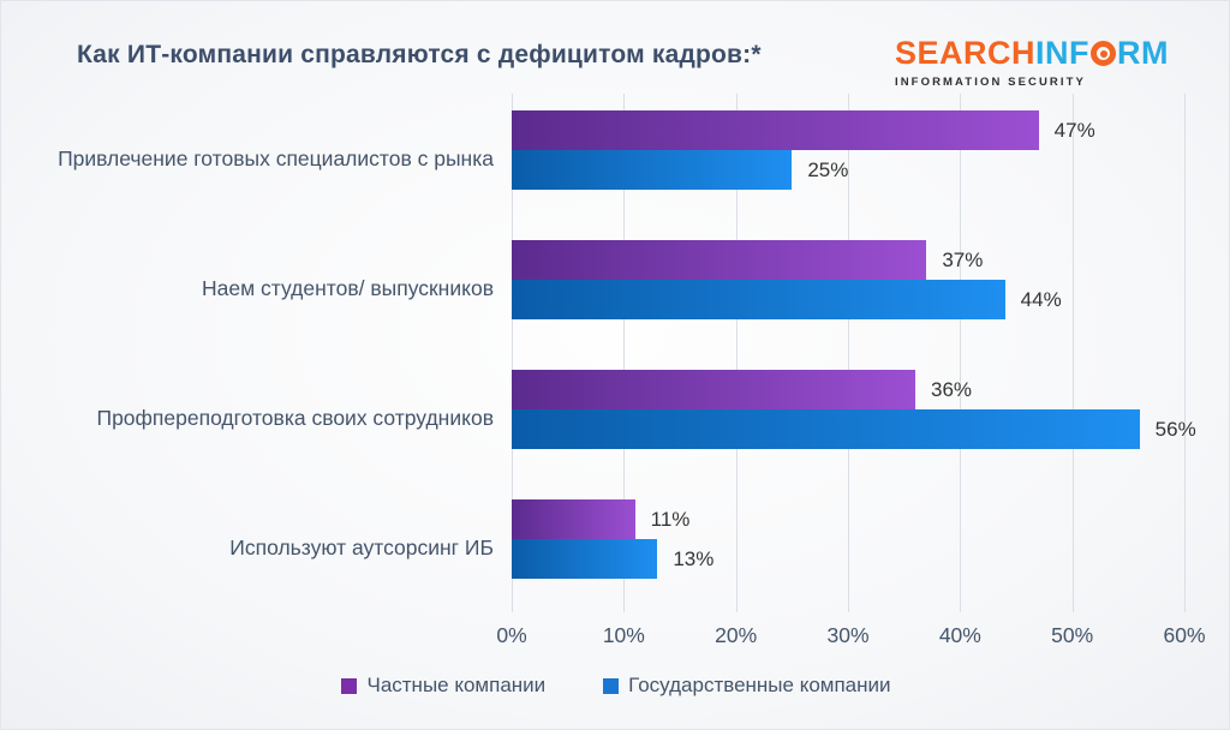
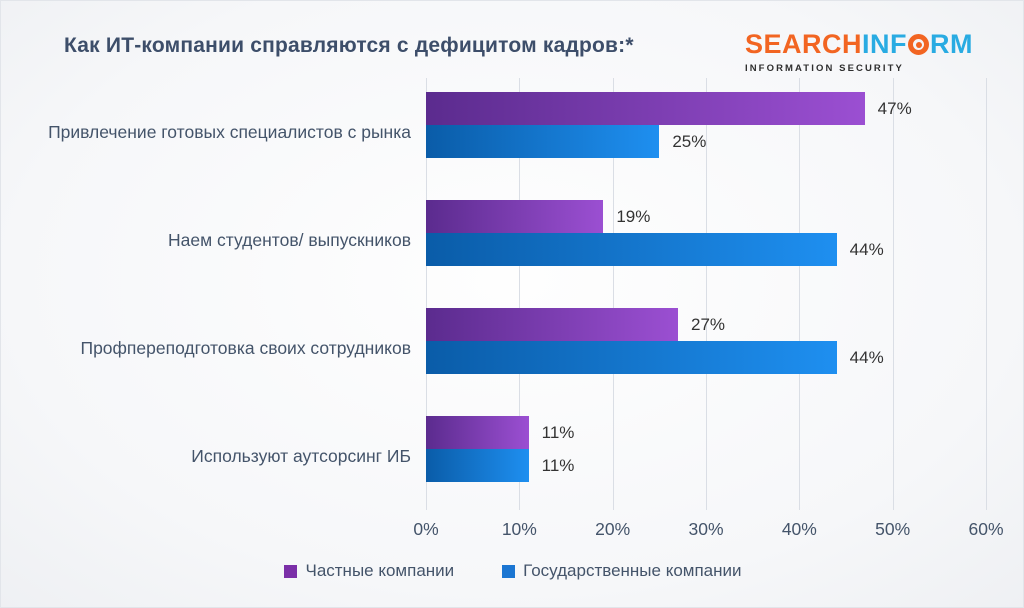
Частные компании/Наем студентов/ выпускников: 37% -> 19%
Частные компании/Профпереподготовка своих сотрудников: 36% -> 27%
Государственные компании/Профпереподготовка своих сотрудников: 56% -> 44%
Государственные компании/Используют аутсорсинг ИБ: 13% -> 11%
